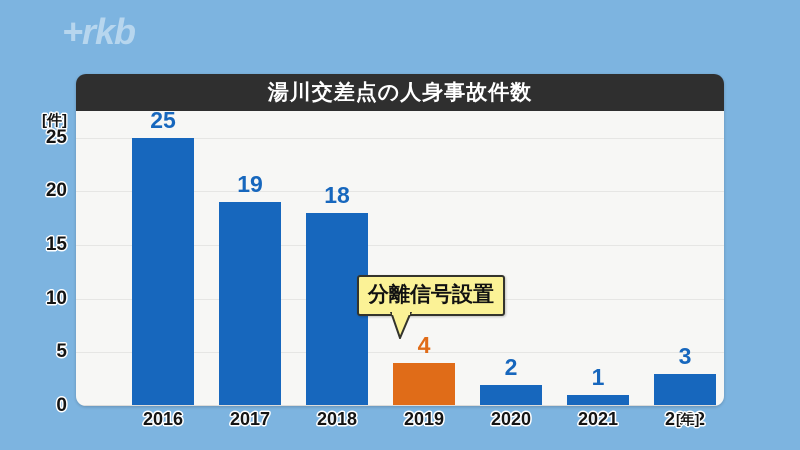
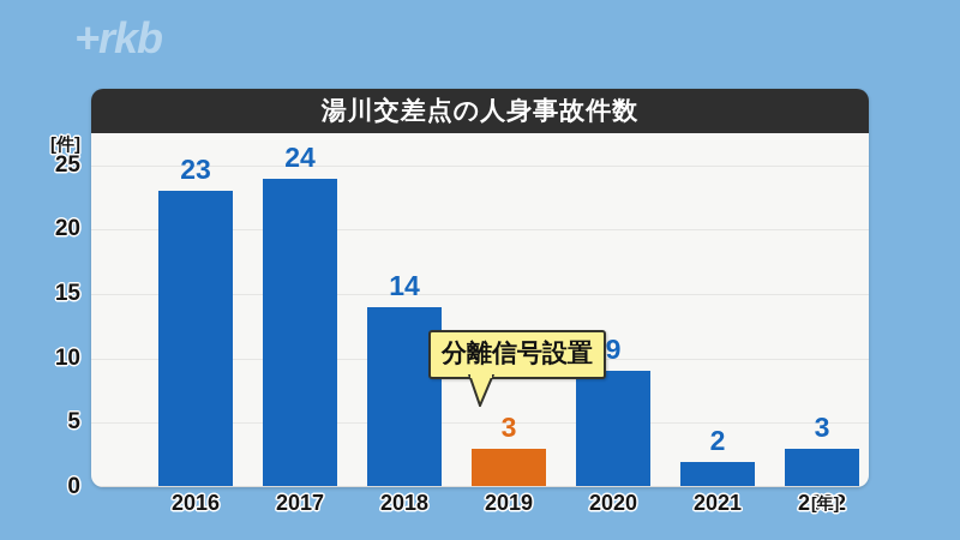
2016: 25 -> 23
2017: 19 -> 24
2018: 18 -> 14
2019: 4 -> 3
2020: 2 -> 9
2021: 1 -> 2
